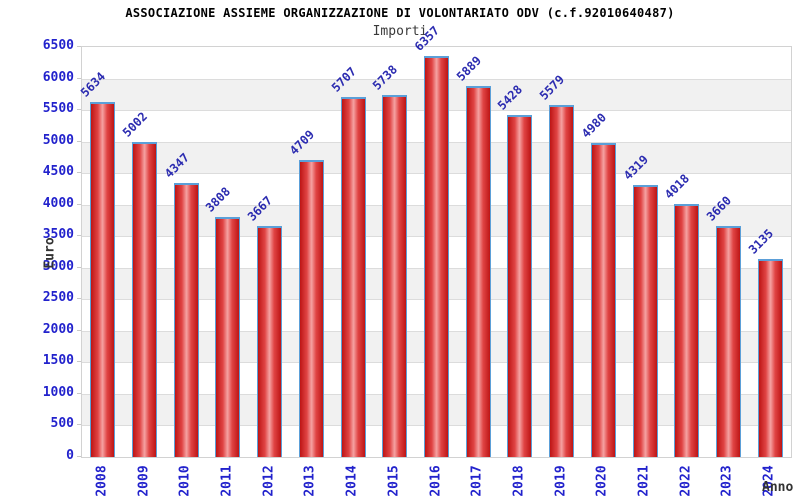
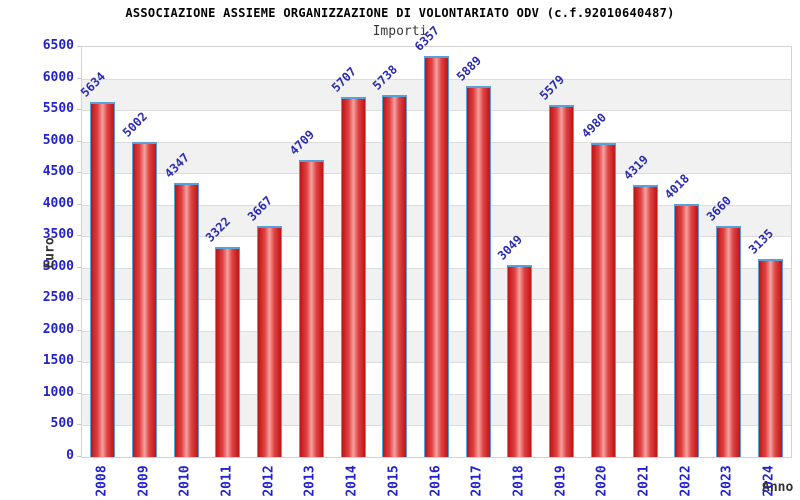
2011: 3808 -> 3322
2018: 5428 -> 3049
